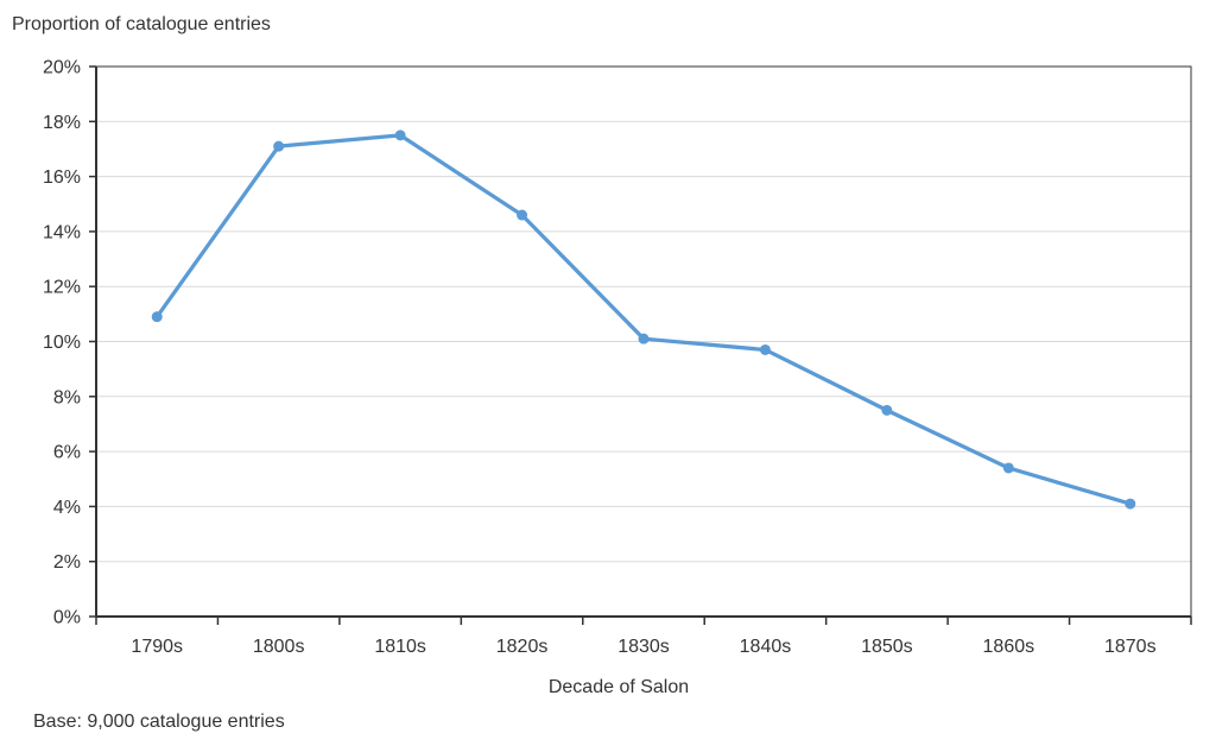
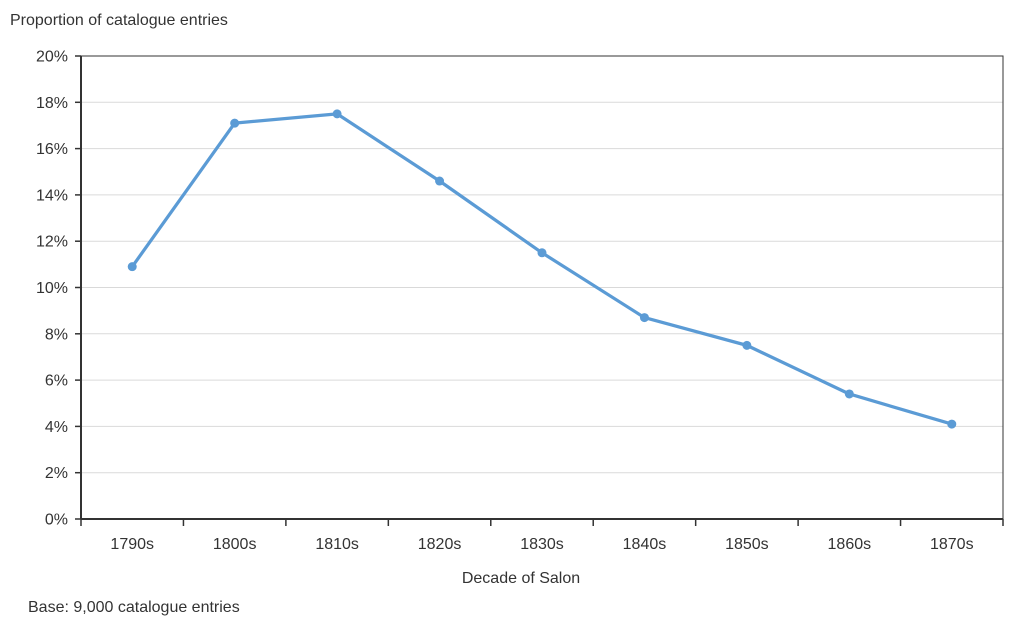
1830s: 10.1% -> 11.5%
1840s: 9.7% -> 8.7%
